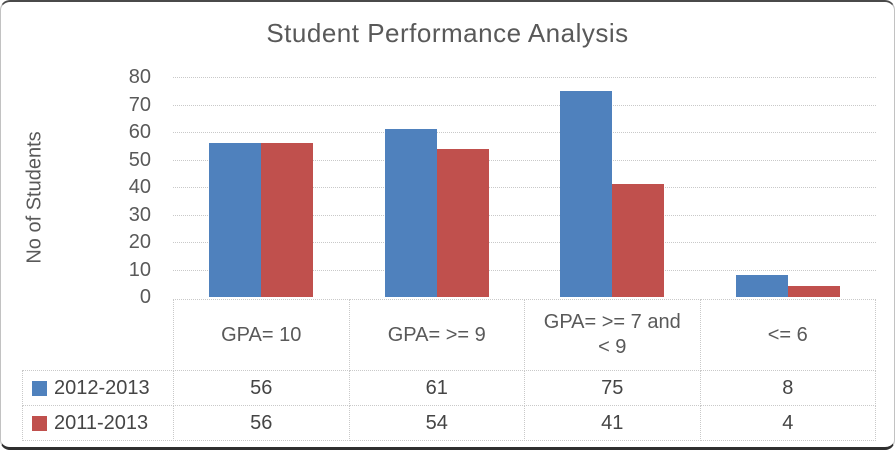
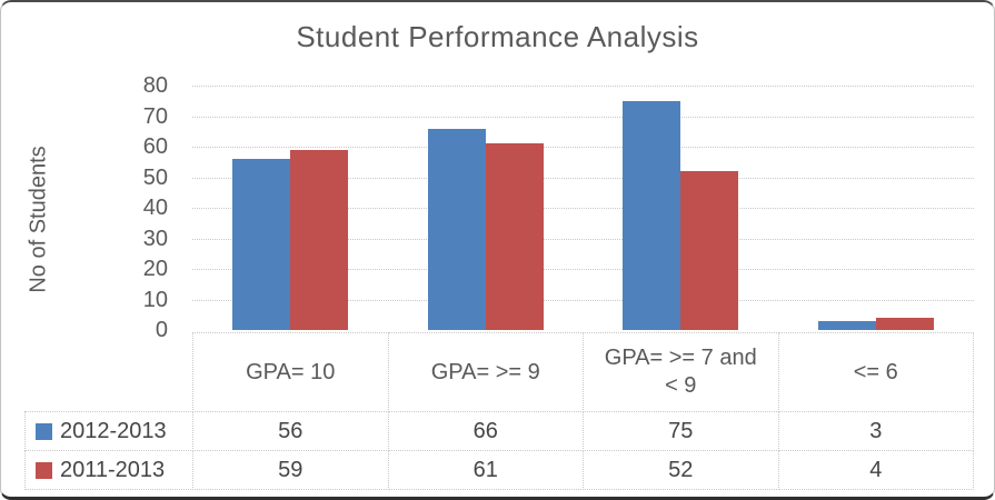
2011-2013/GPA= 10: 56 -> 59
2012-2013/GPA= >= 9: 61 -> 66
2011-2013/GPA= >= 9: 54 -> 61
2011-2013/GPA= >= 7 and < 9: 41 -> 52
2012-2013/<= 6: 8 -> 3
